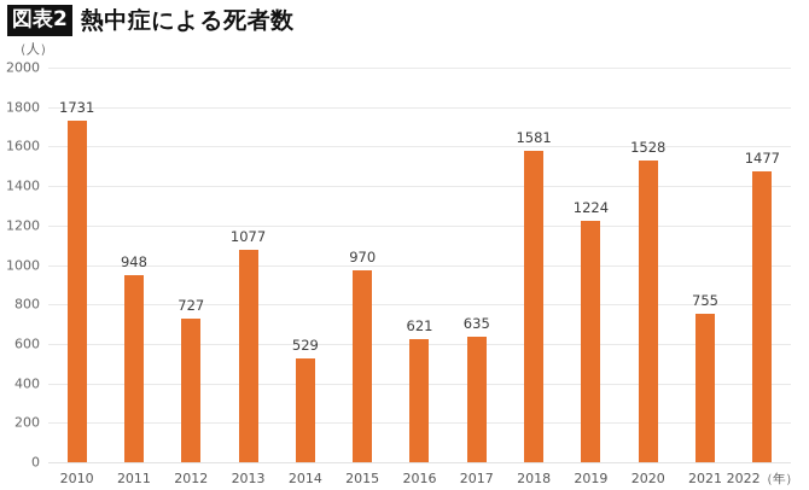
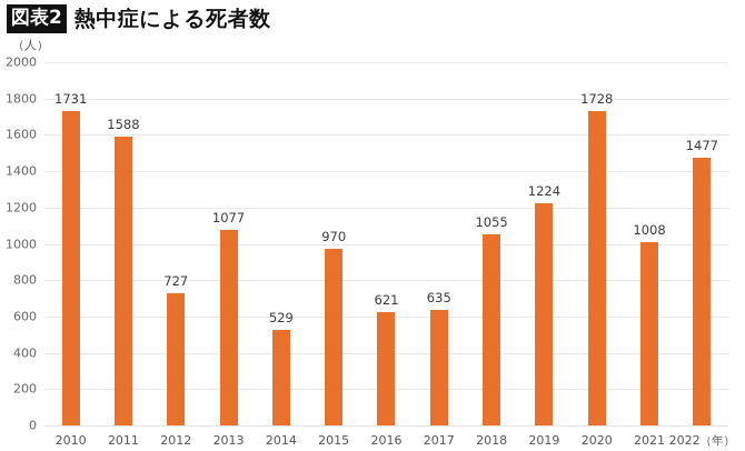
2011: 948 -> 1588
2018: 1581 -> 1055
2020: 1528 -> 1728
2021: 755 -> 1008
